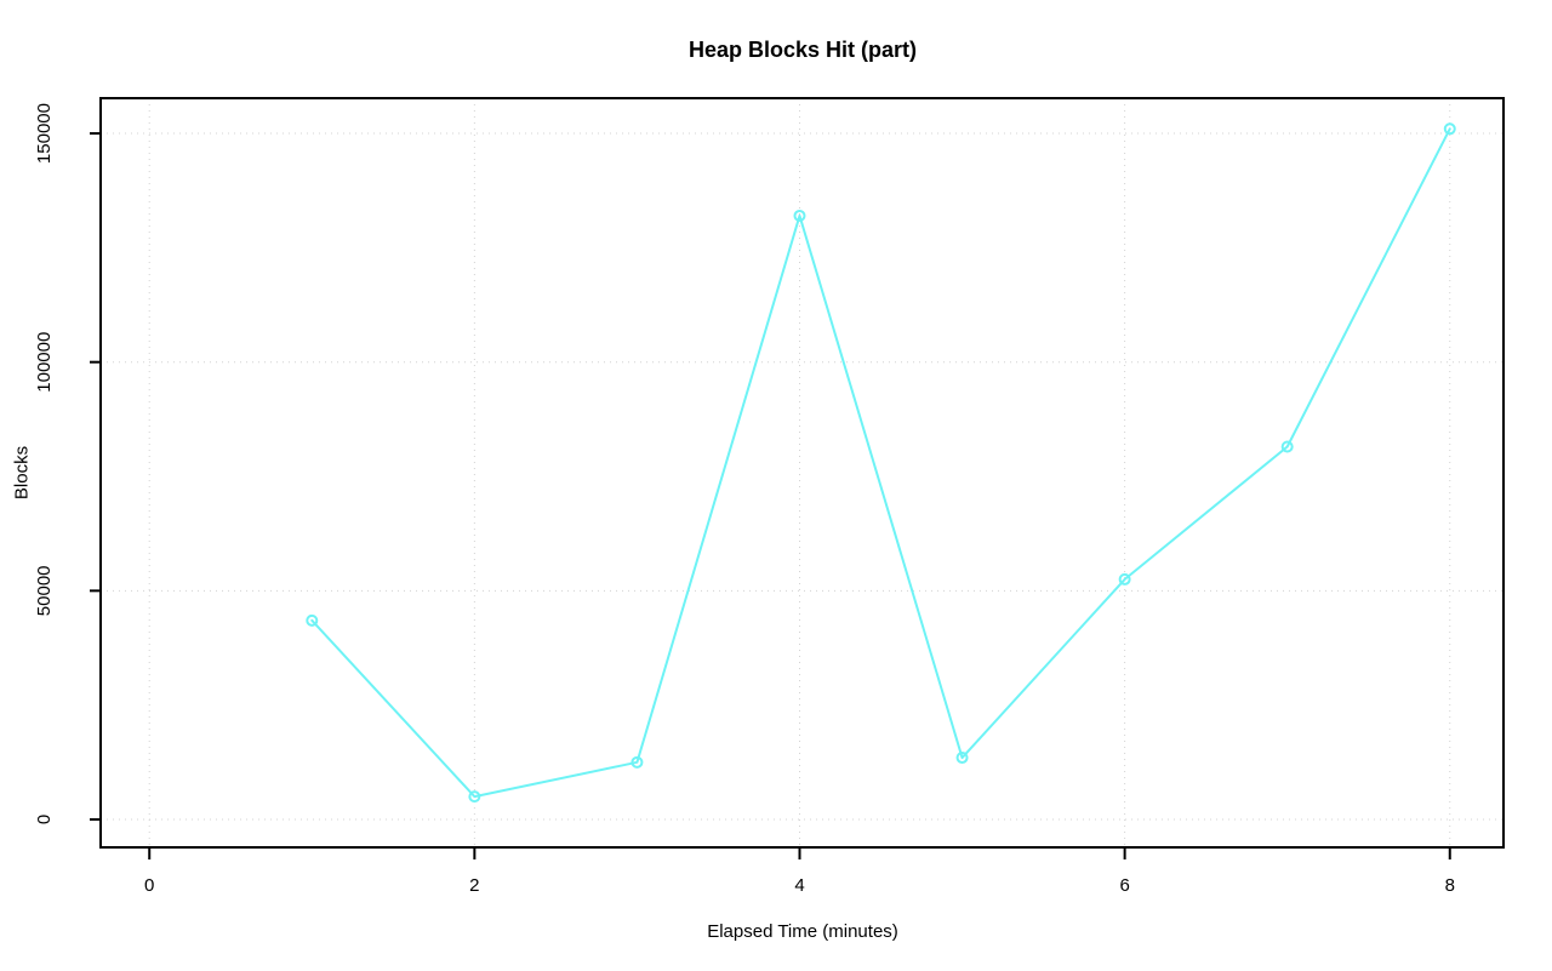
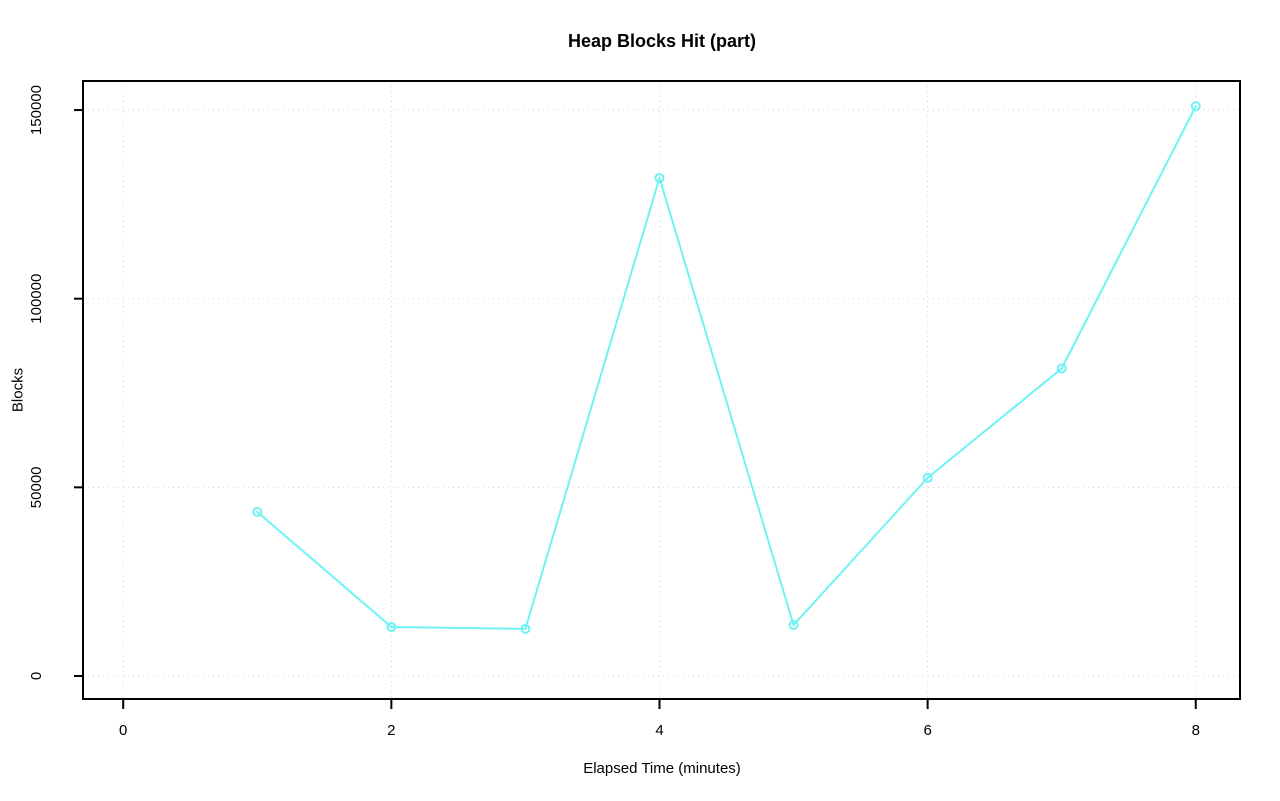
2: 5000 -> 13000
